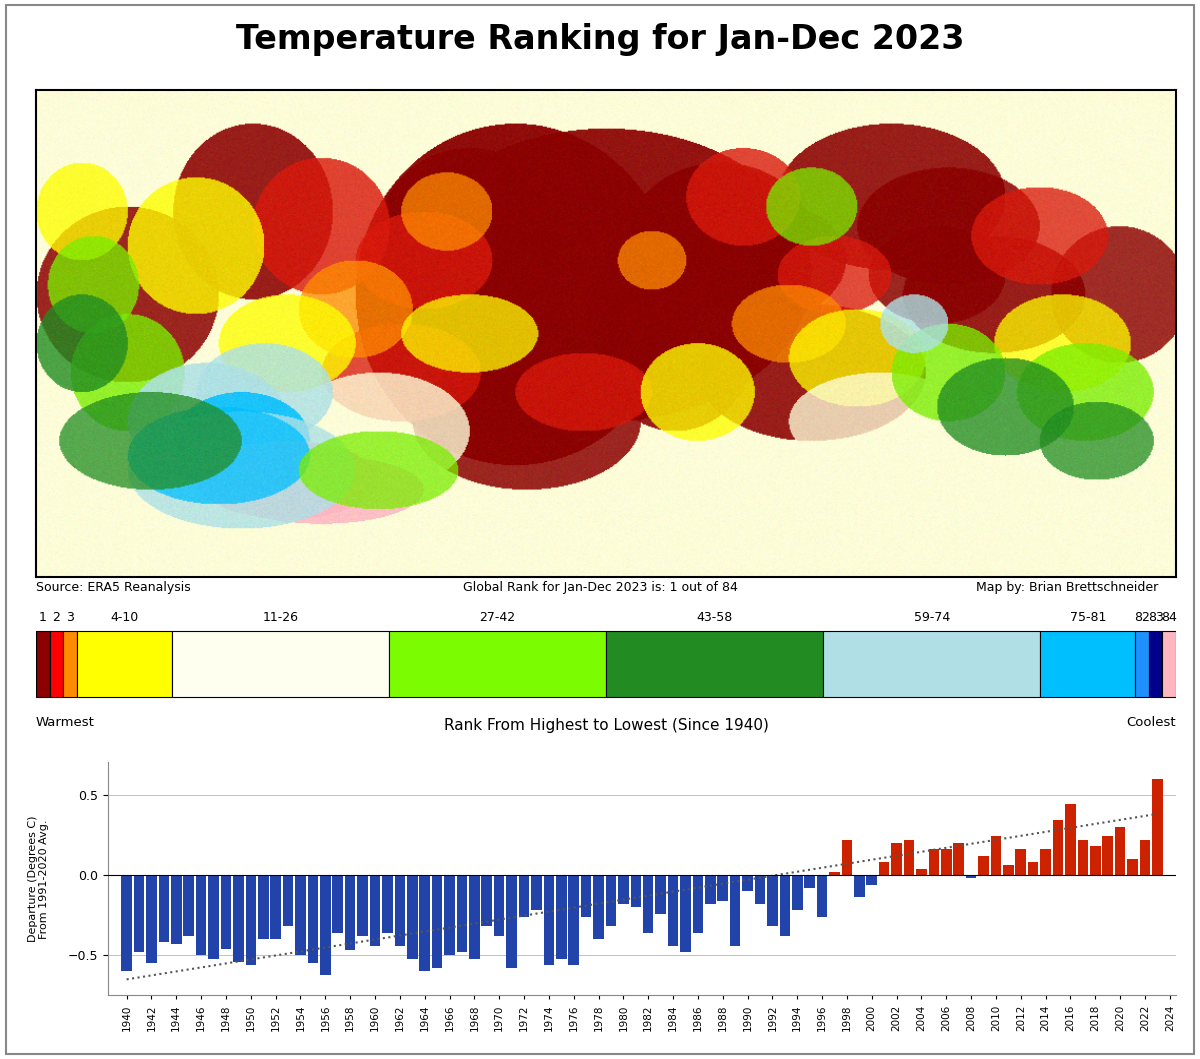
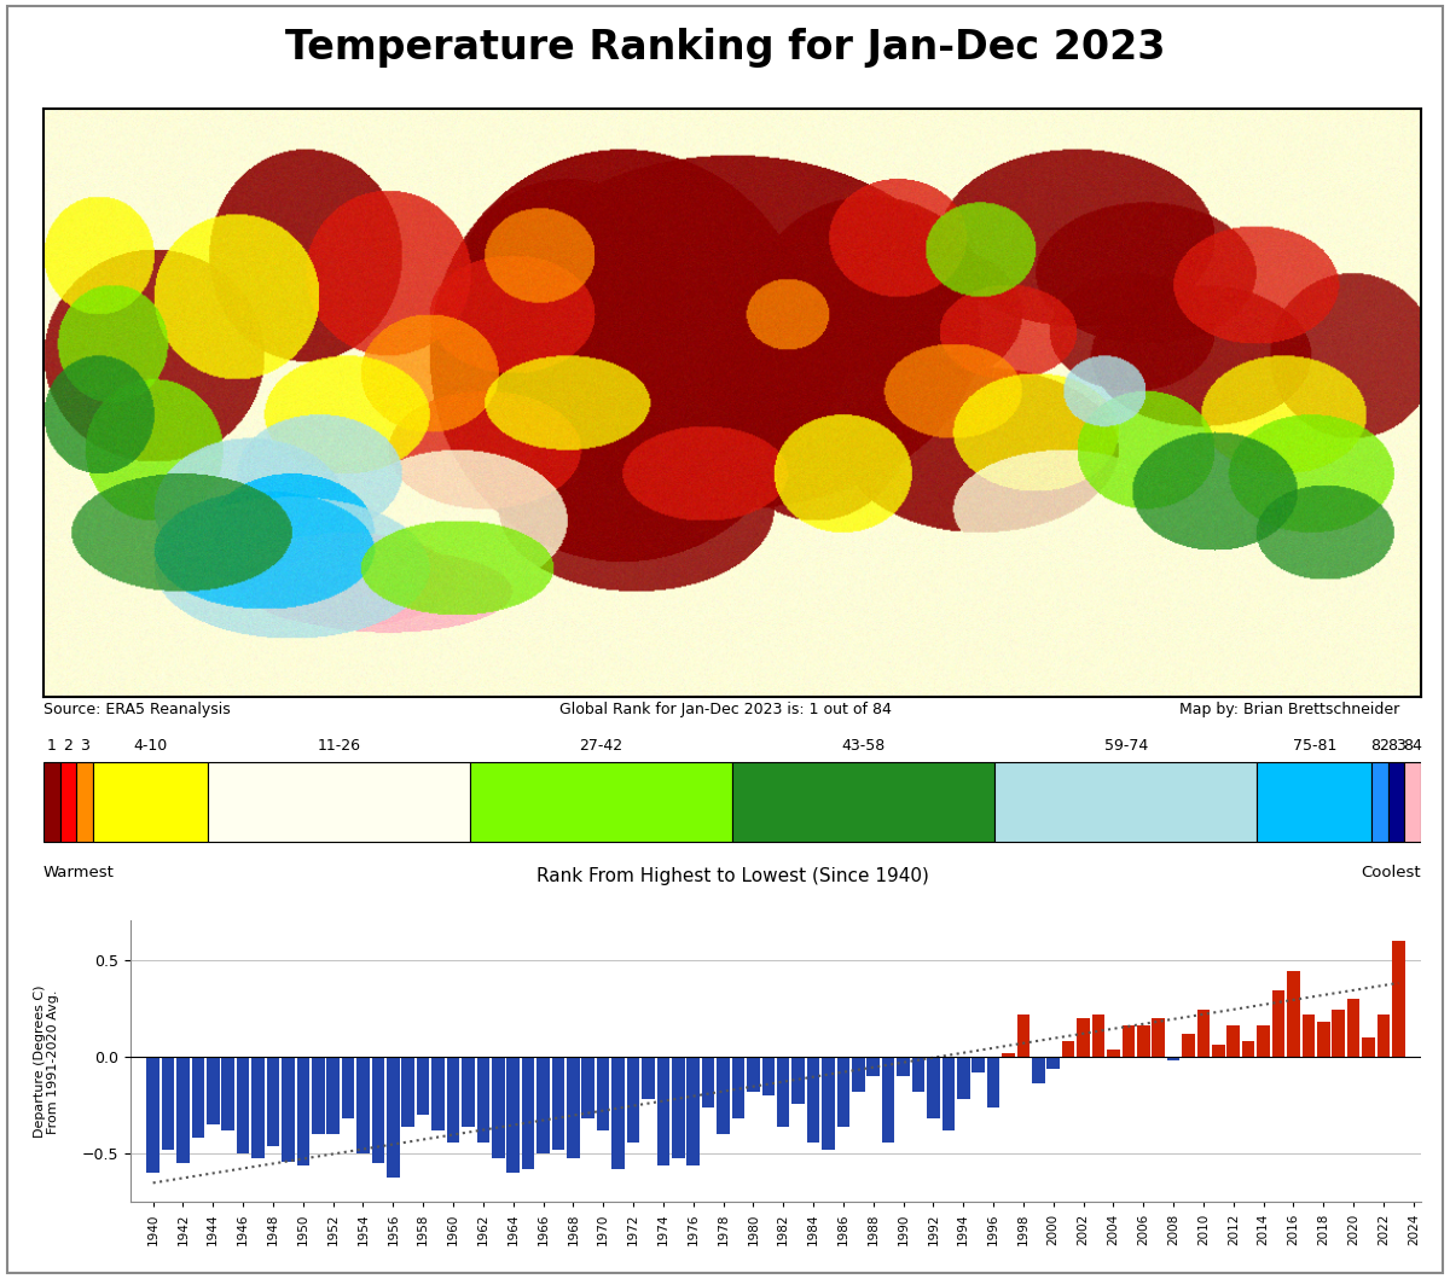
1944: -0.43 -> -0.35
1958: -0.47 -> -0.30
1972: -0.26 -> -0.44
1988: -0.16 -> -0.10
